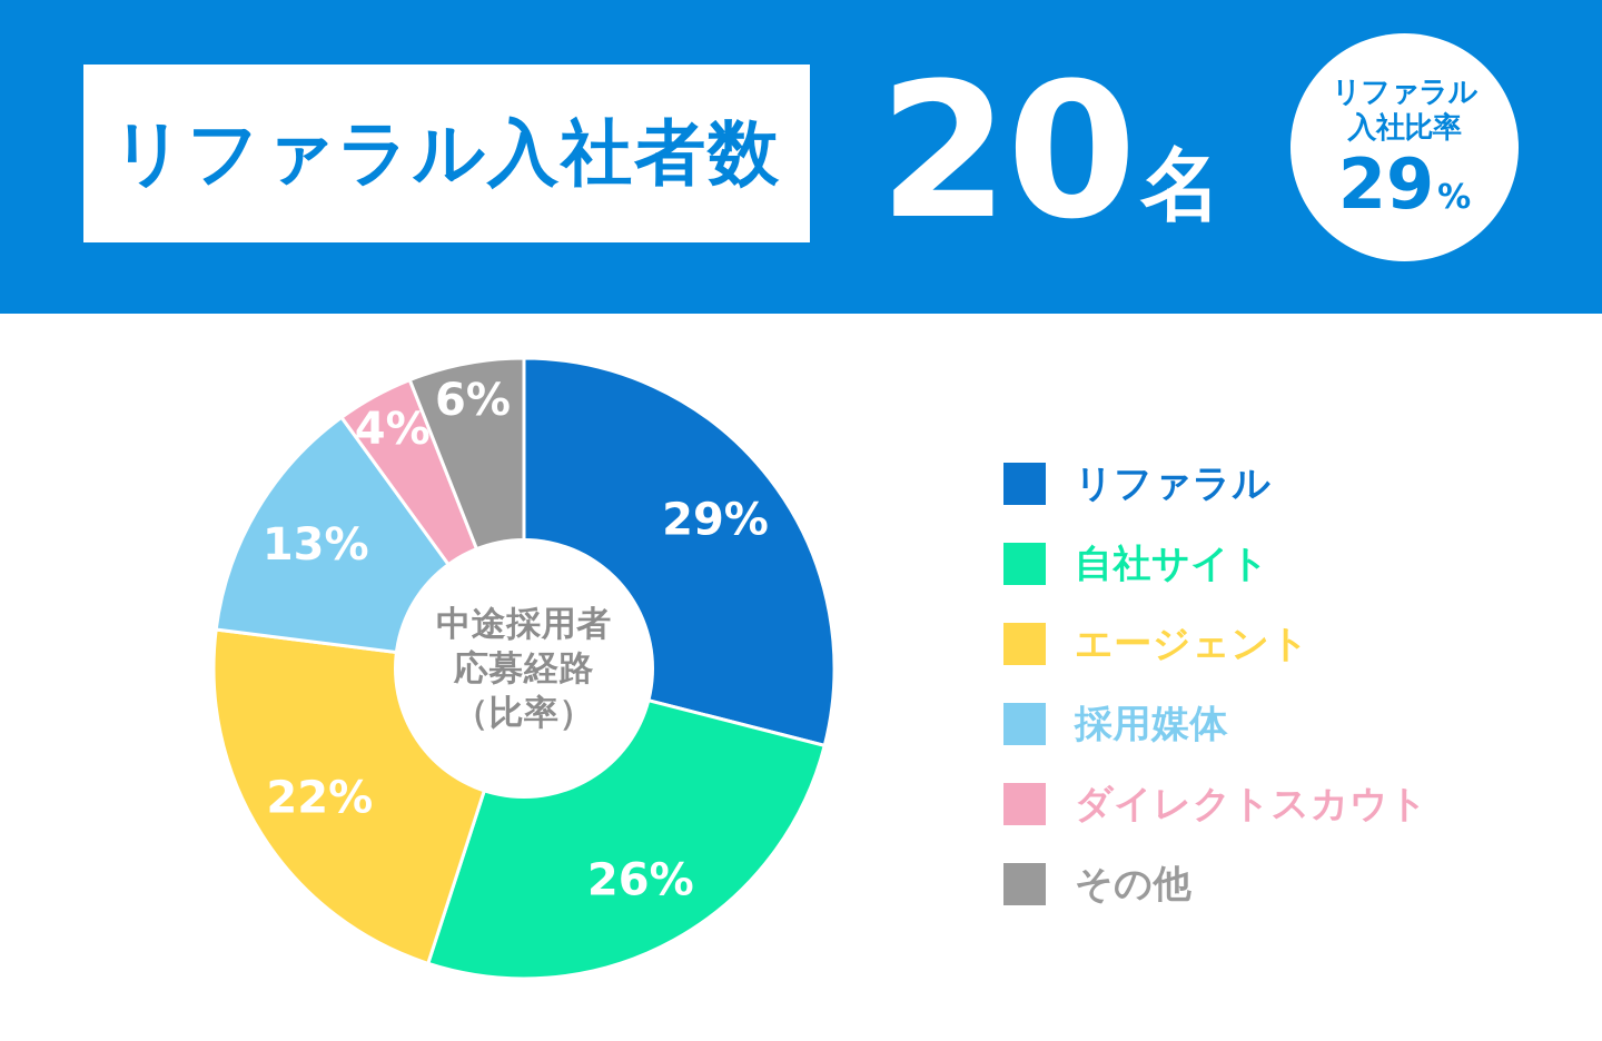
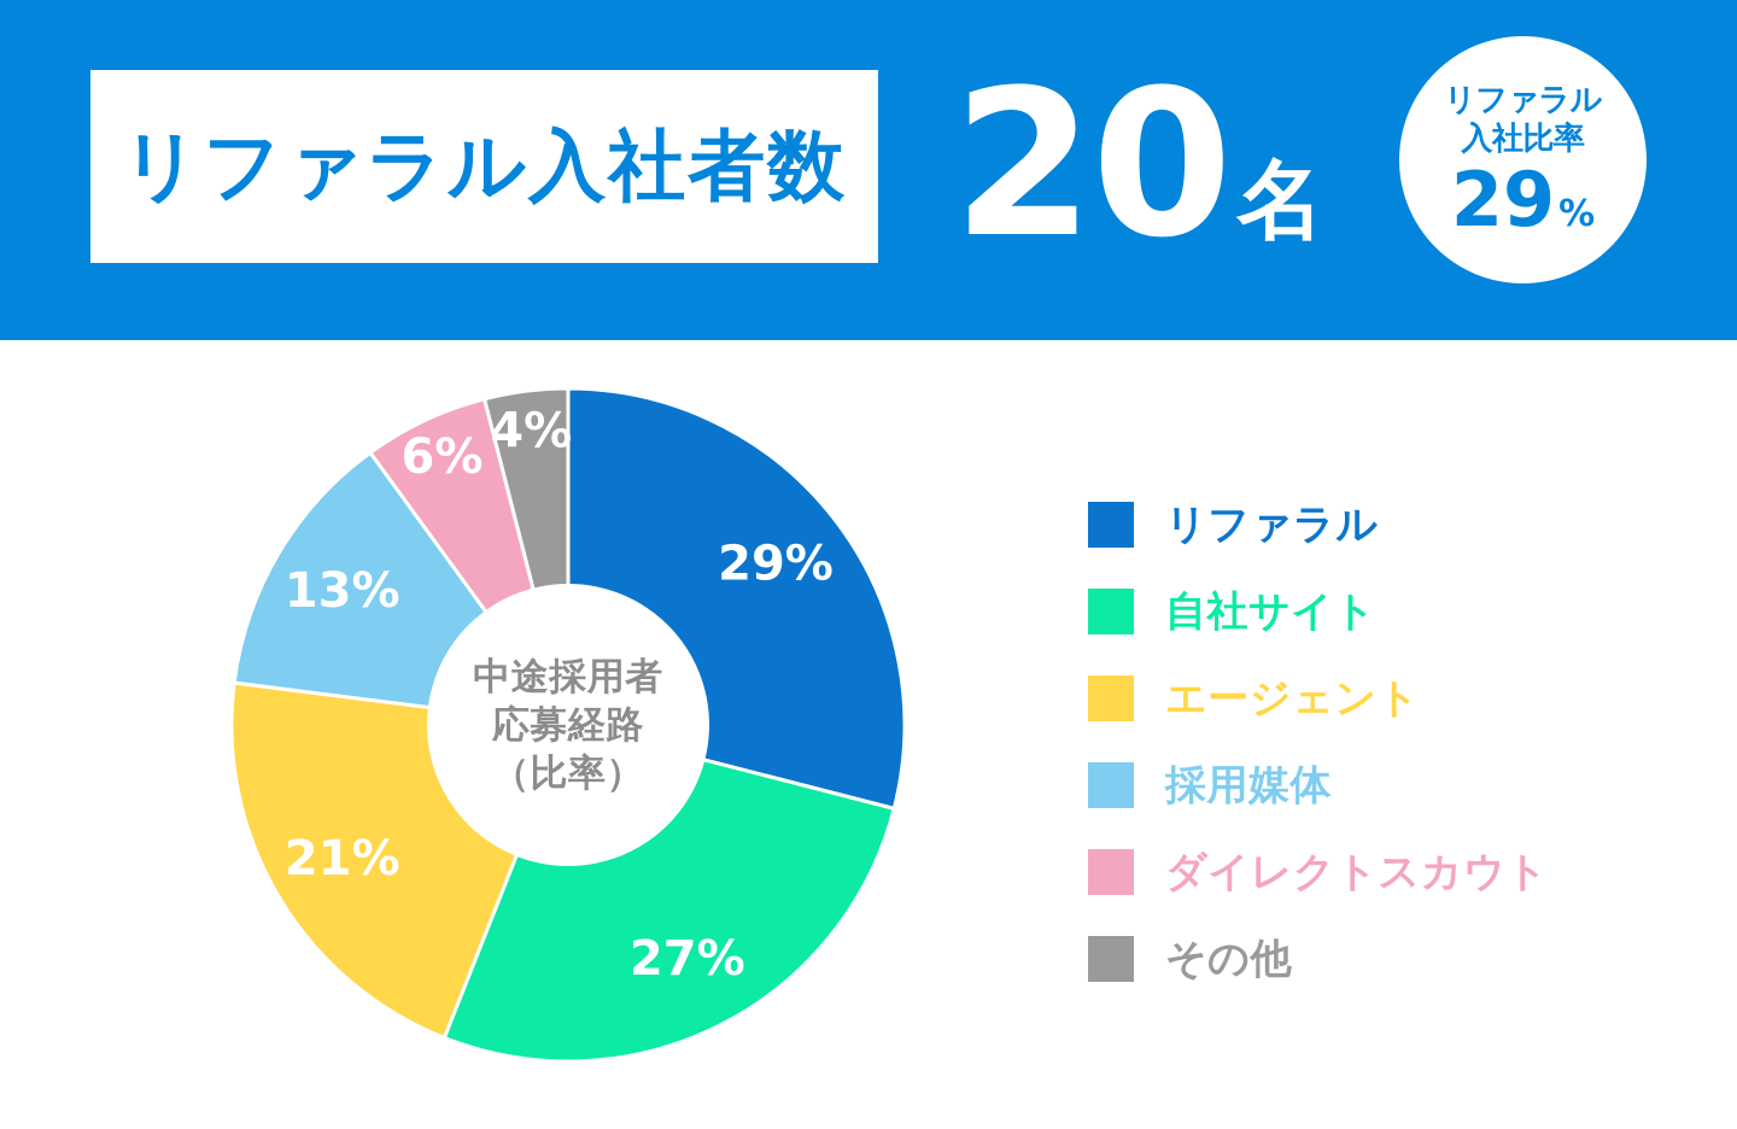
自社サイト: 26% -> 27%
エージェント: 22% -> 21%
ダイレクトスカウト: 4% -> 6%
その他: 6% -> 4%
